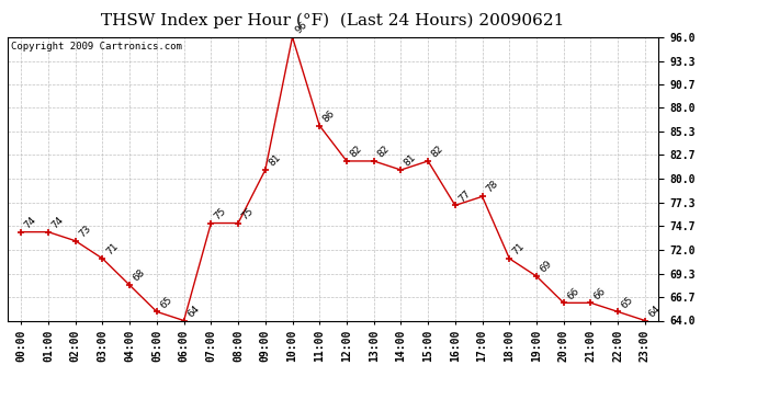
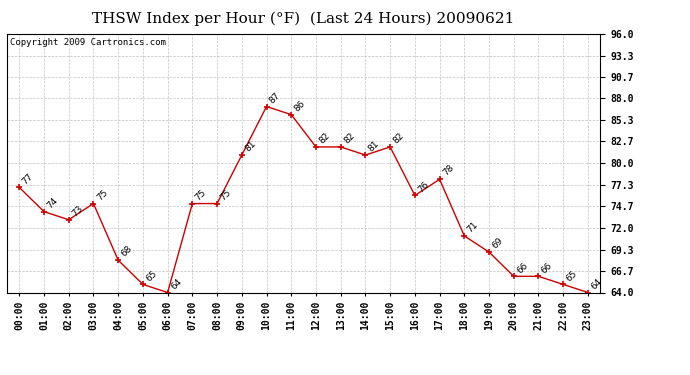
00:00: 74 -> 77
03:00: 71 -> 75
10:00: 96 -> 87
16:00: 77 -> 76
